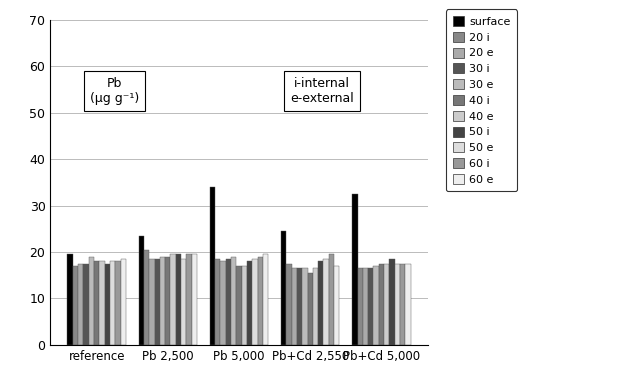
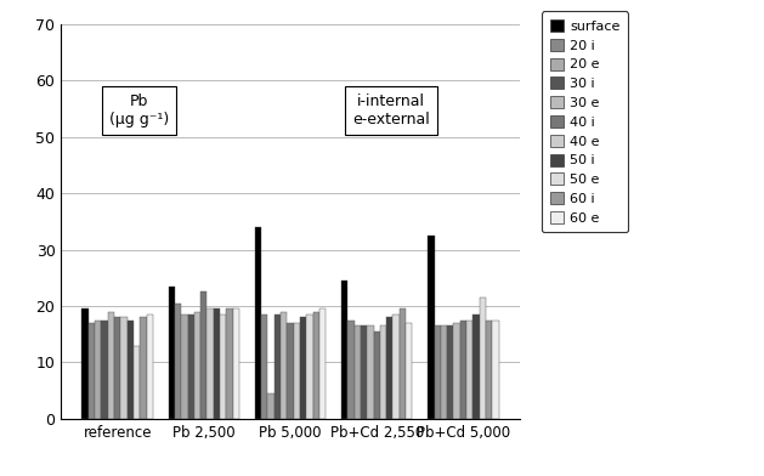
50 e/reference: 18.0 -> 13.0
40 i/Pb 2,500: 19.0 -> 22.5
20 e/Pb 5,000: 18.0 -> 4.5
50 e/Pb+Cd 5,000: 17.5 -> 21.5
